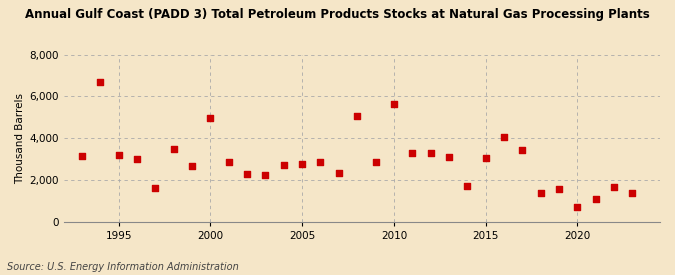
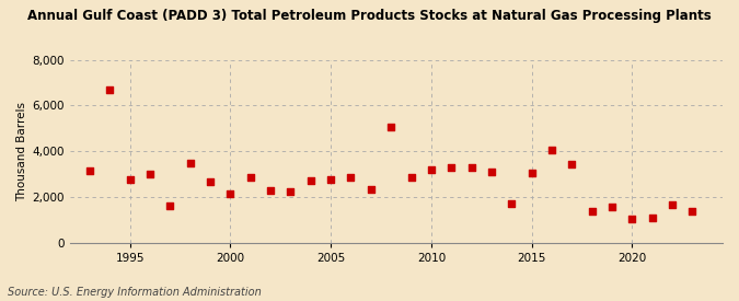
1995: 3,200 -> 2,750
2000: 4,950 -> 2,150
2010: 5,650 -> 3,200
2020: 700 -> 1,050
